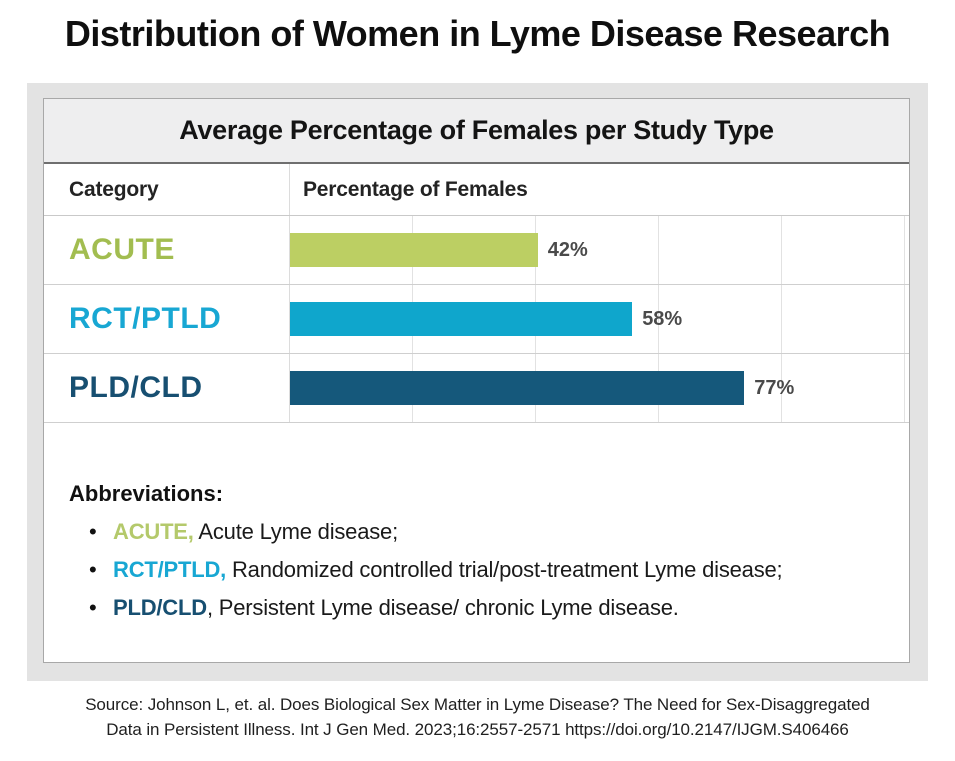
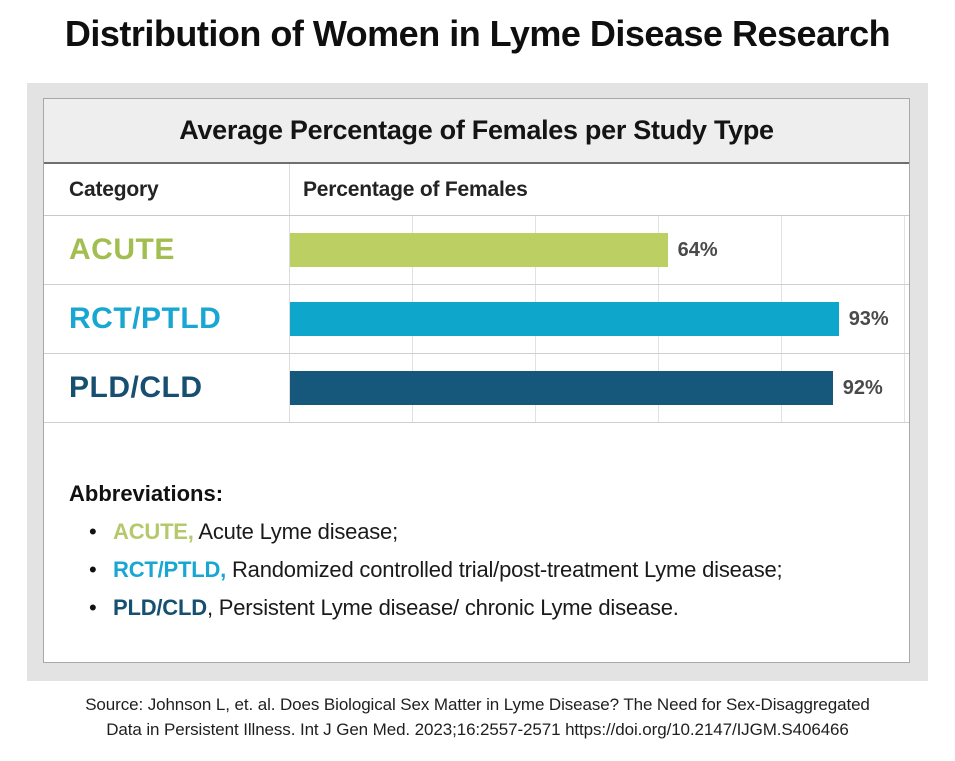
ACUTE: 42% -> 64%
RCT/PTLD: 58% -> 93%
PLD/CLD: 77% -> 92%
